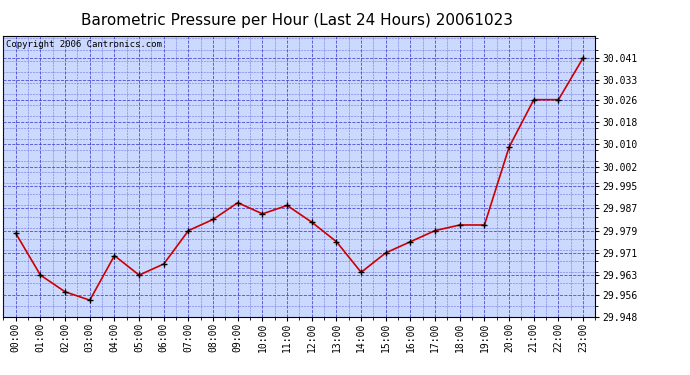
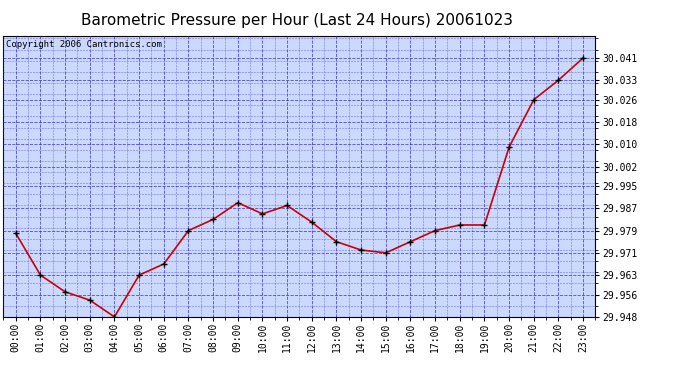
04:00: 29.970 -> 29.948
14:00: 29.964 -> 29.972
22:00: 30.026 -> 30.033
